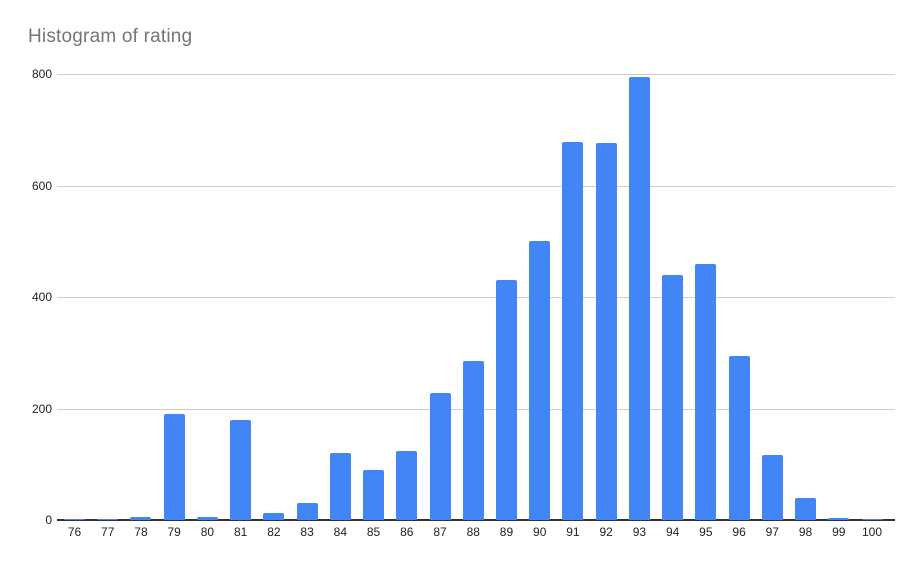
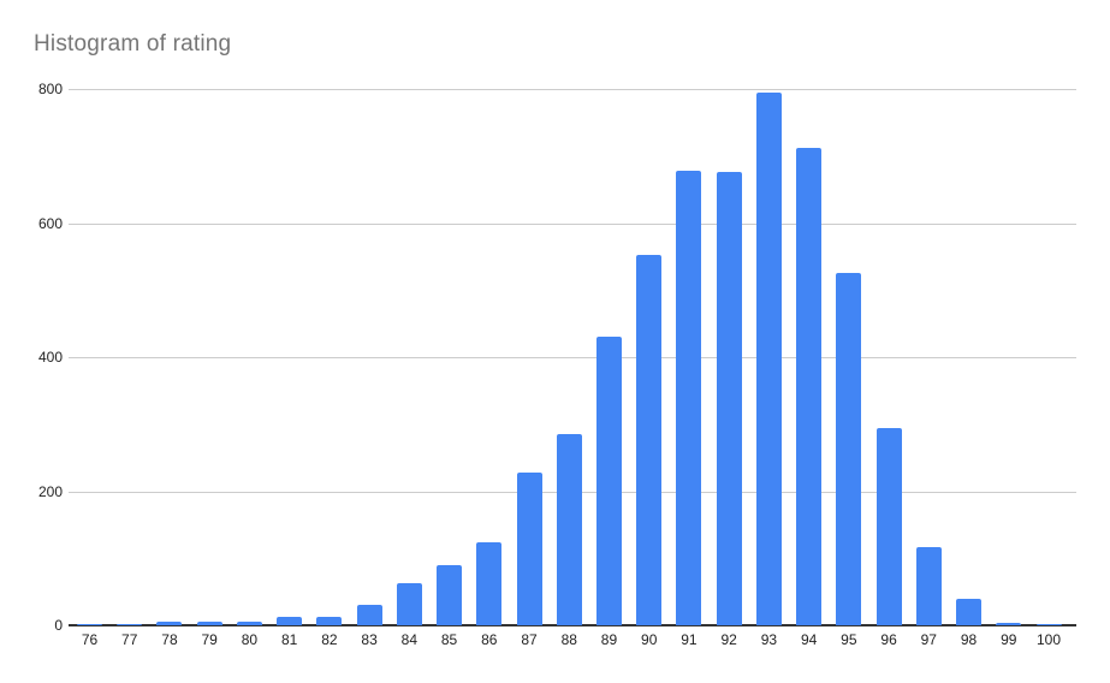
79: 190 -> 10
81: 180 -> 10
84: 120 -> 60
90: 500 -> 550
94: 440 -> 710
95: 460 -> 520
